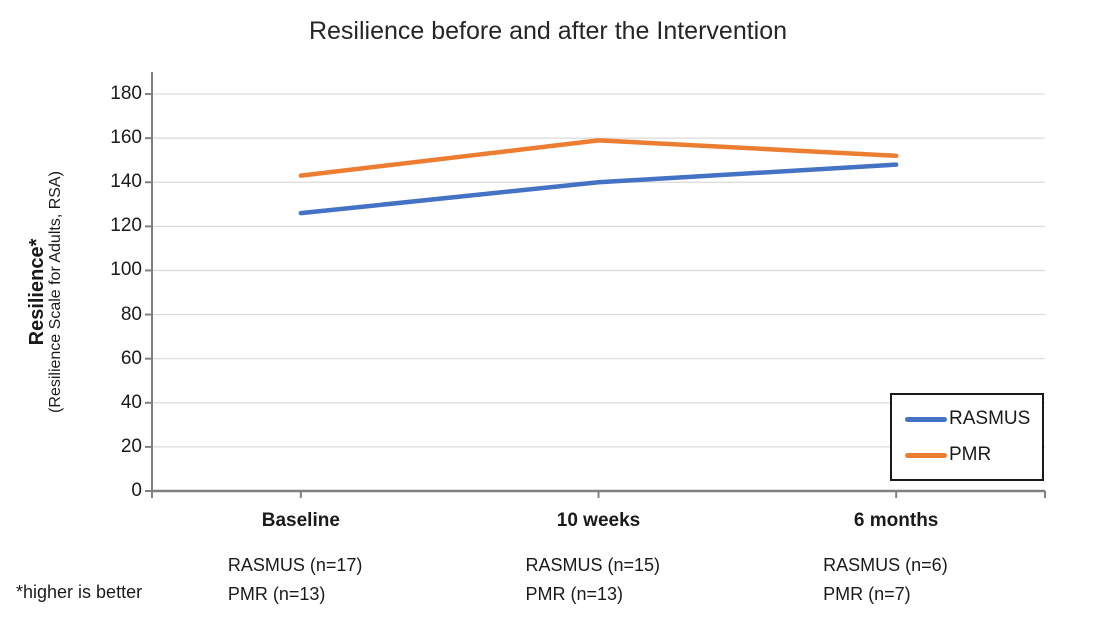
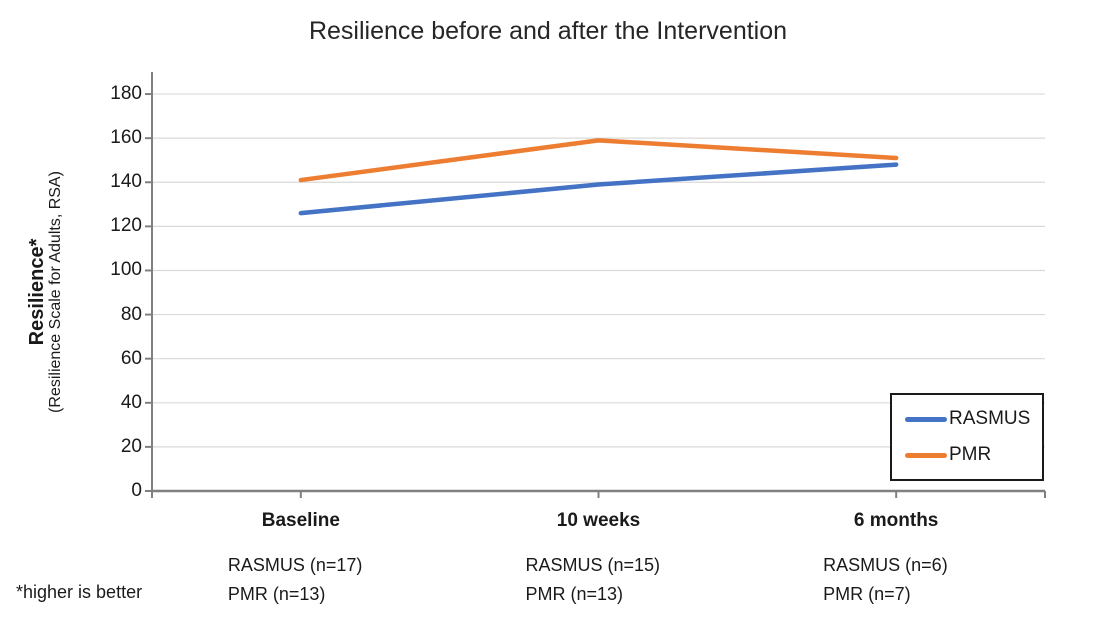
PMR/Baseline: 143 -> 141
RASMUS/10 weeks: 140 -> 139
PMR/6 months: 152 -> 151
